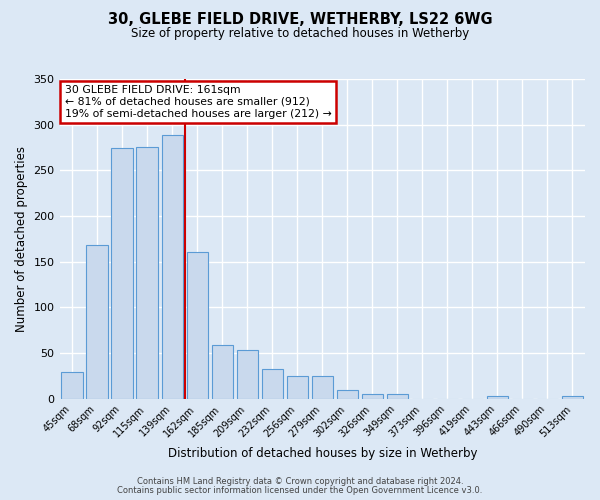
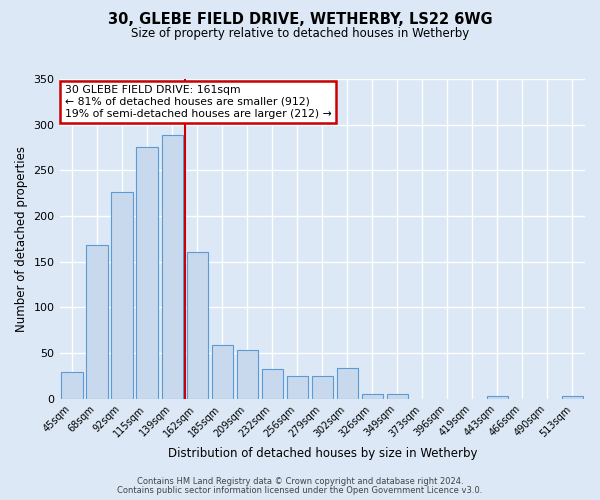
92sqm: 275 -> 226
302sqm: 10 -> 34
